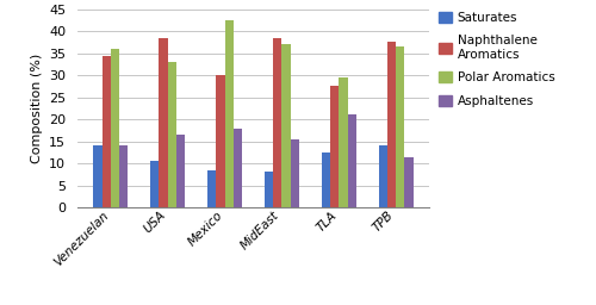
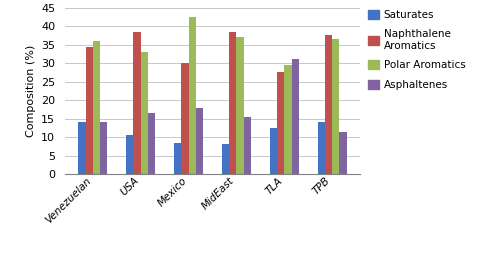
Asphaltenes/TLA: 21.0 -> 31.0
